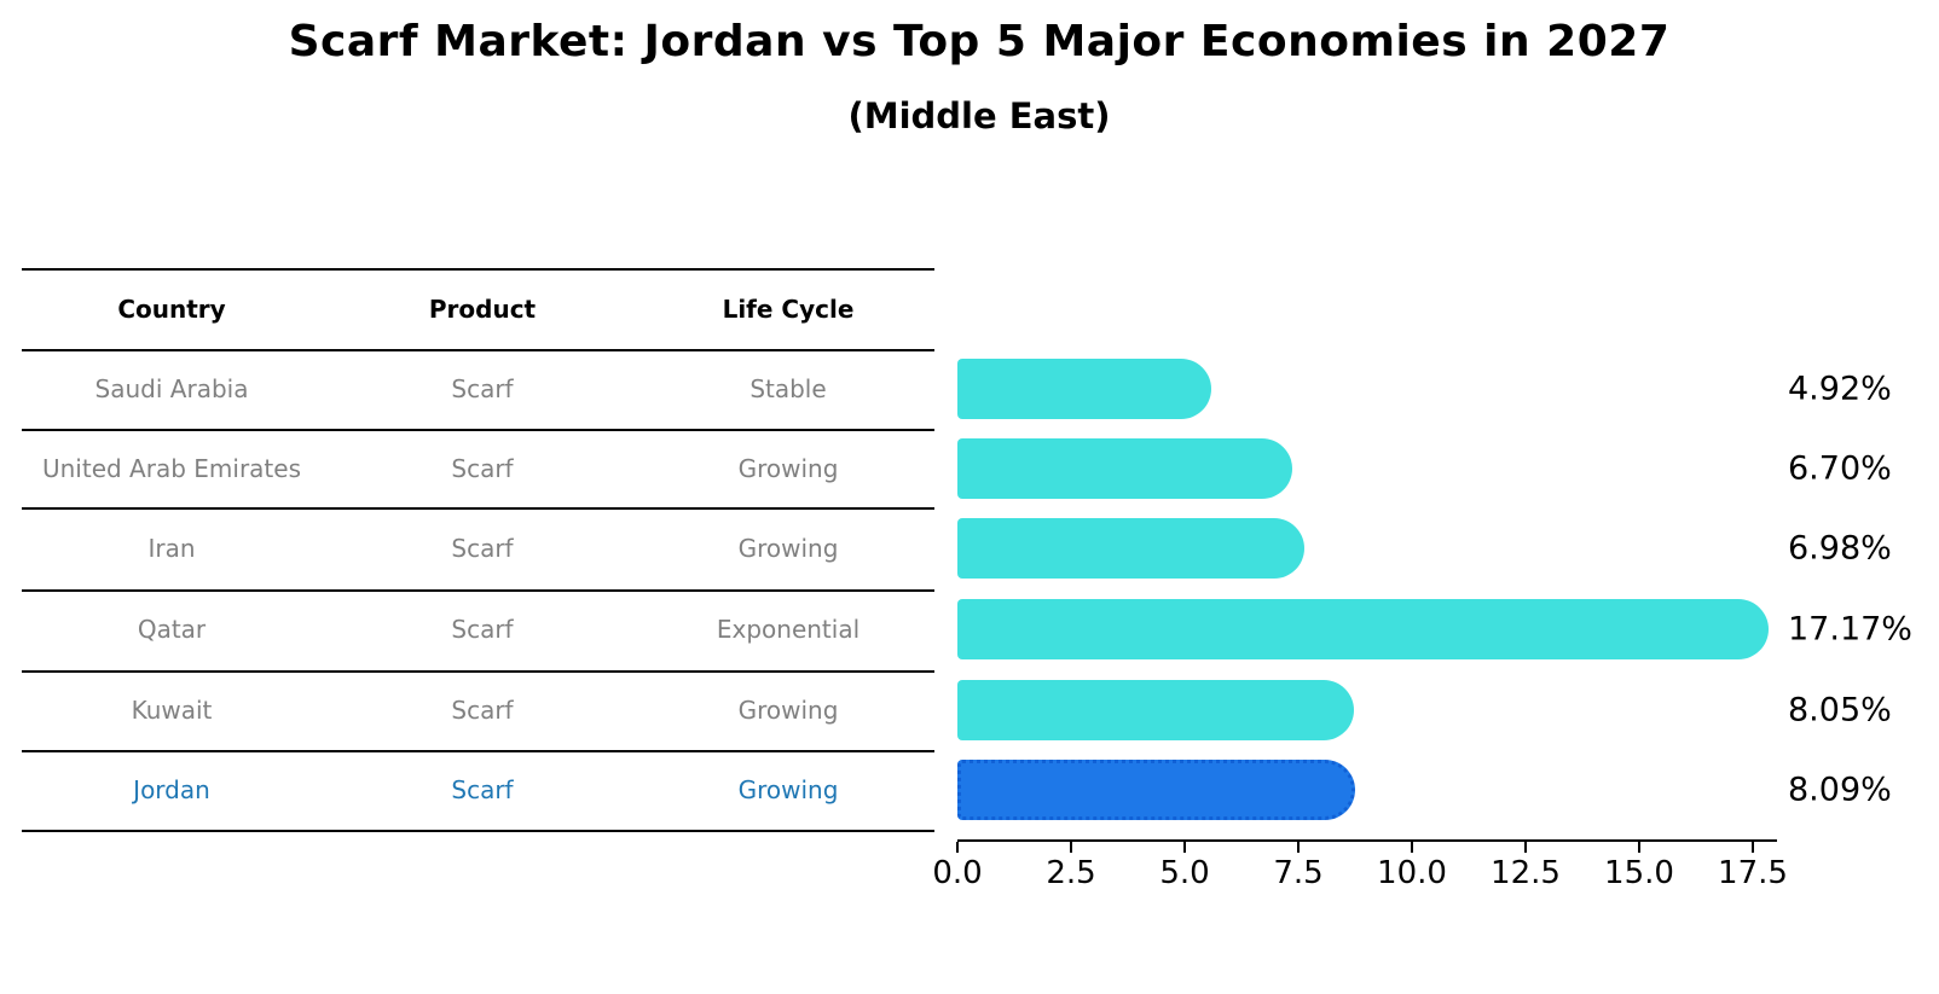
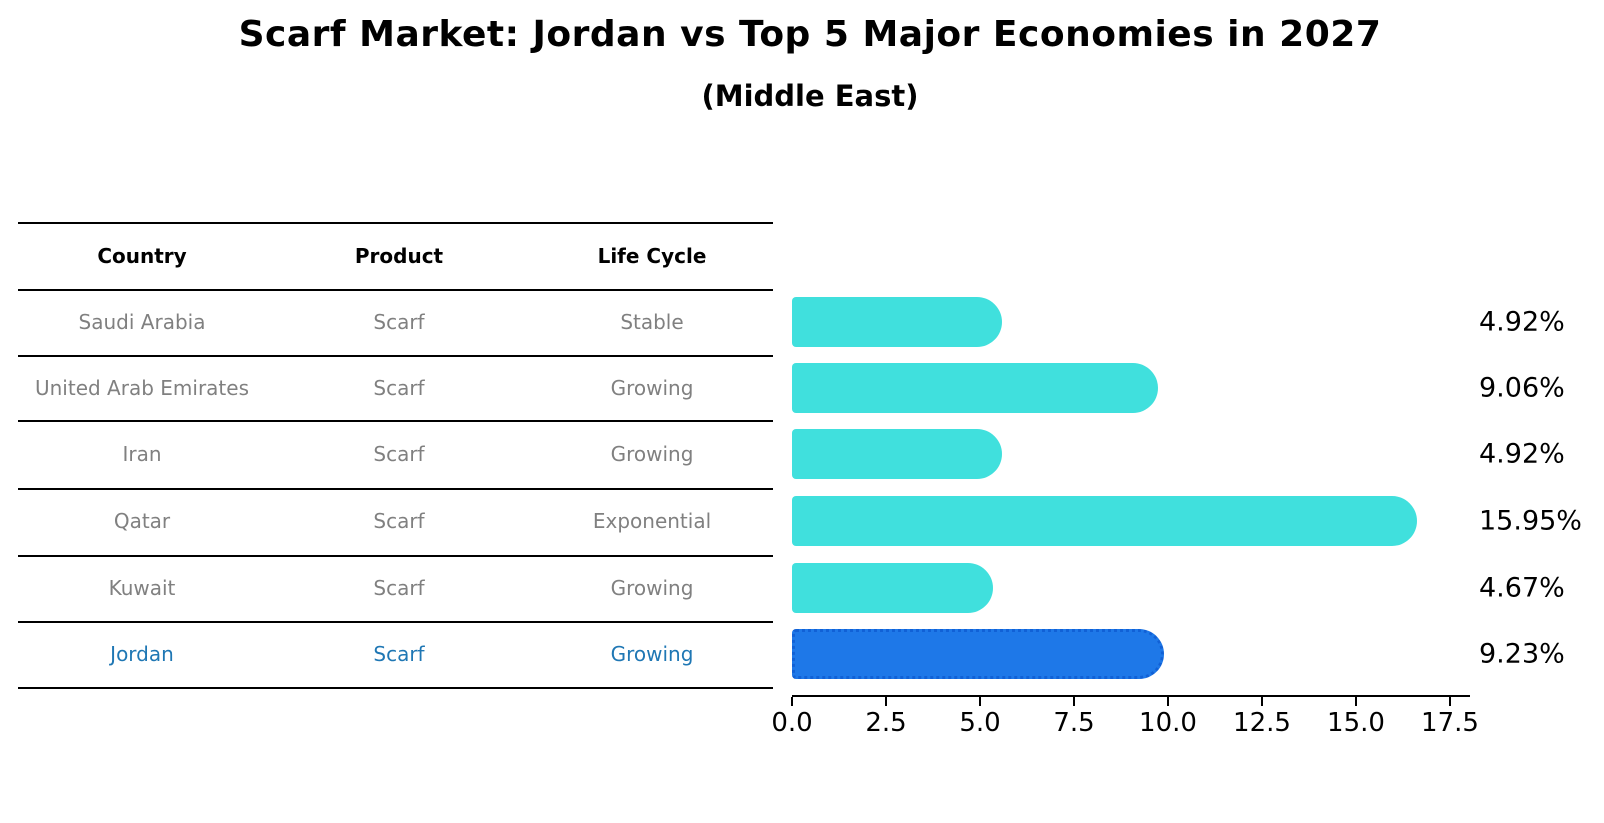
United Arab Emirates: 6.70% -> 9.06%
Iran: 6.98% -> 4.92%
Qatar: 17.17% -> 15.95%
Kuwait: 8.05% -> 4.67%
Jordan: 8.09% -> 9.23%
